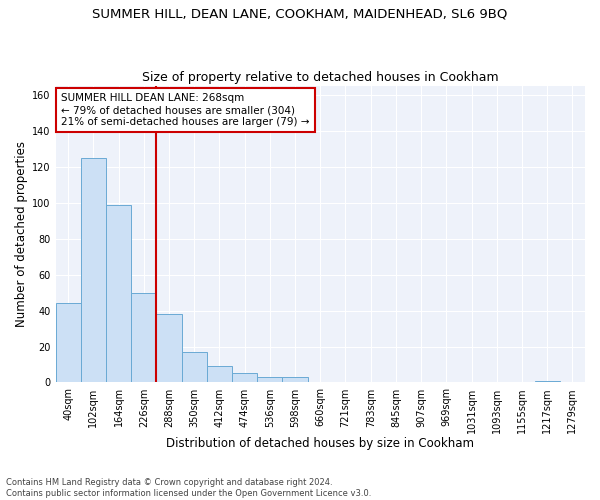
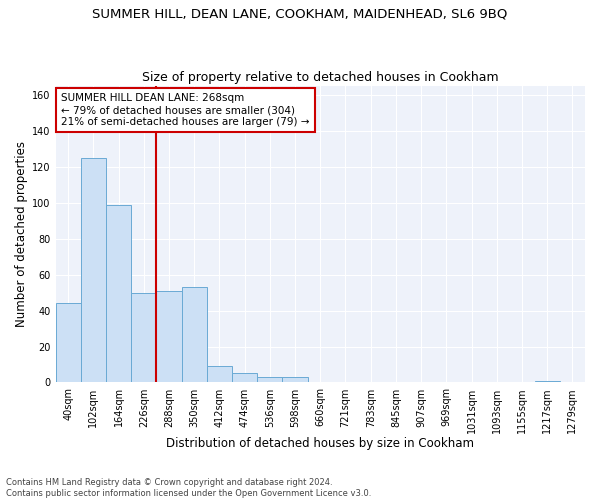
288sqm: 38 -> 51
350sqm: 17 -> 53
